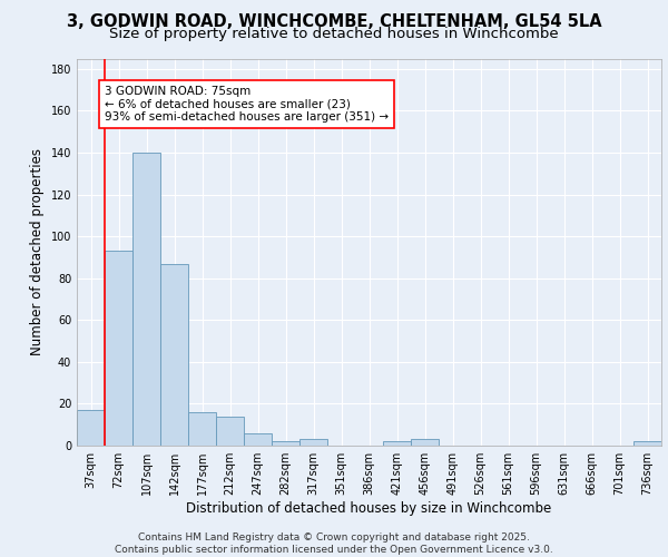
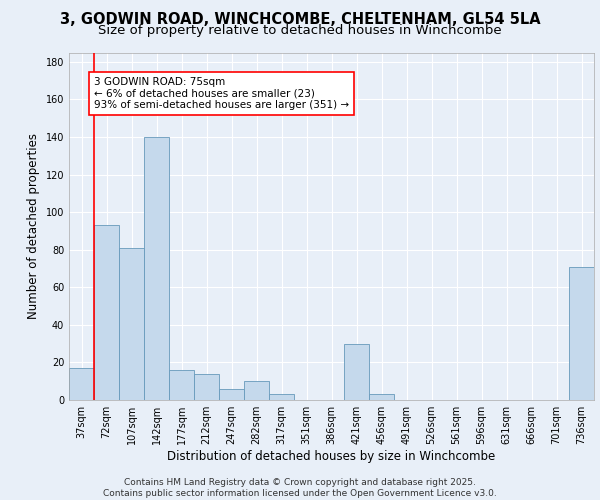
107sqm: 140 -> 81
142sqm: 87 -> 140
282sqm: 2 -> 10
421sqm: 2 -> 30
736sqm: 2 -> 71
